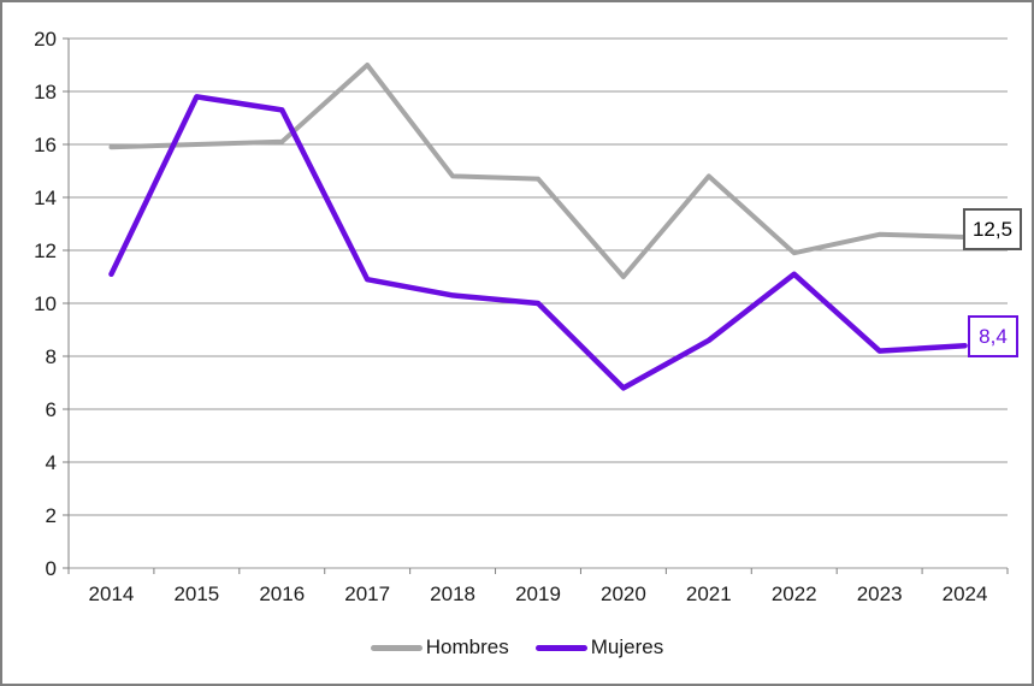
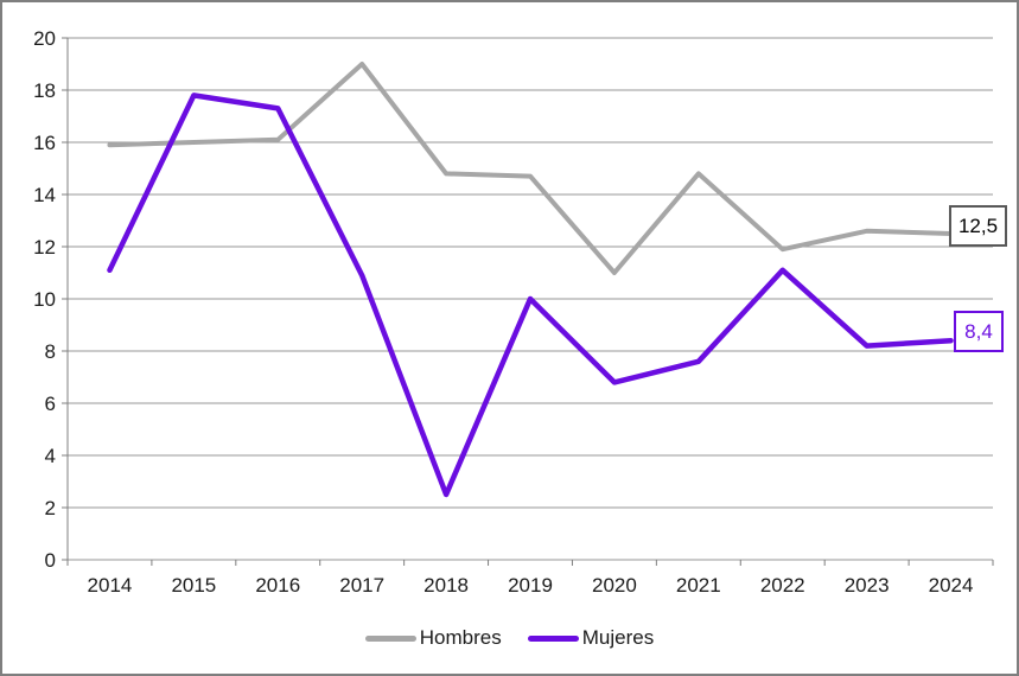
Mujeres/2018: 10.3 -> 2.5
Mujeres/2021: 8.6 -> 7.6
